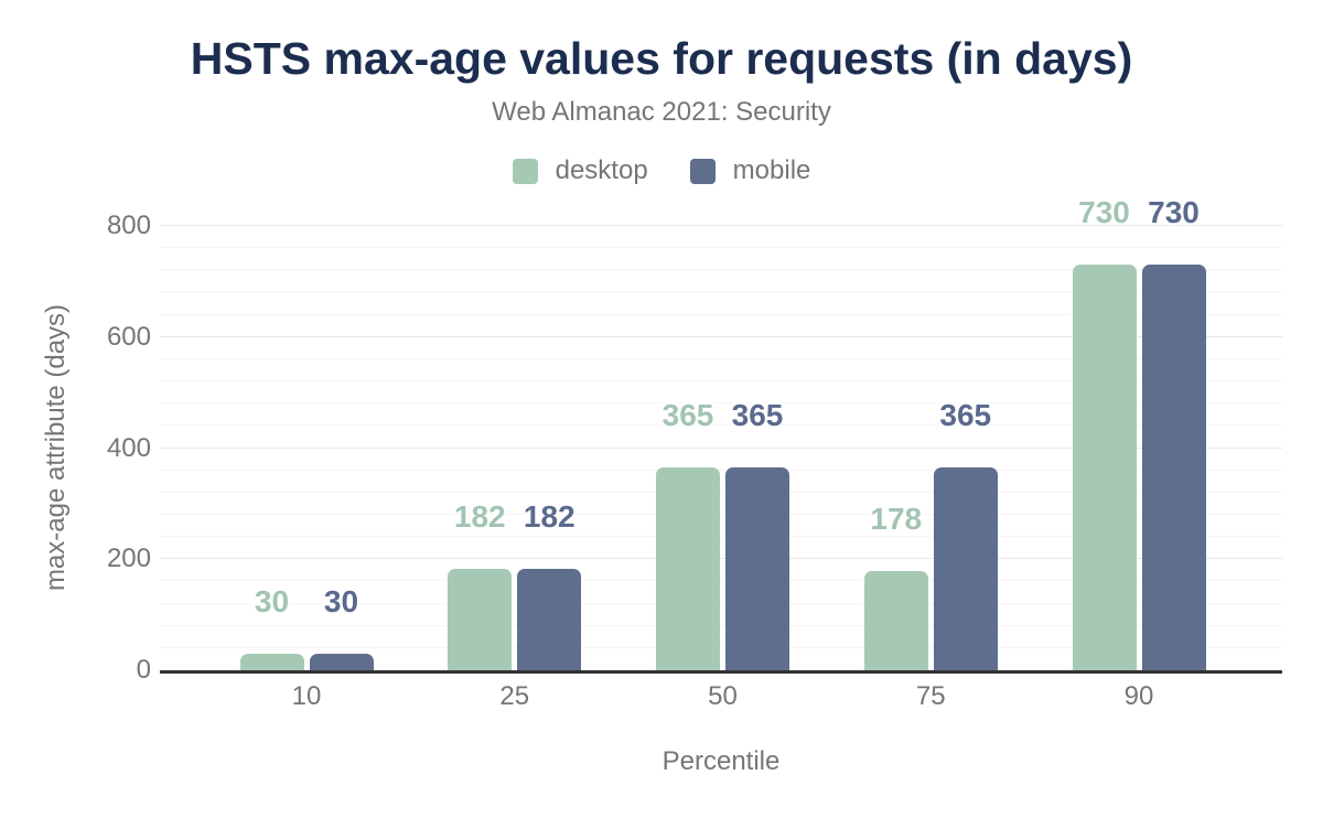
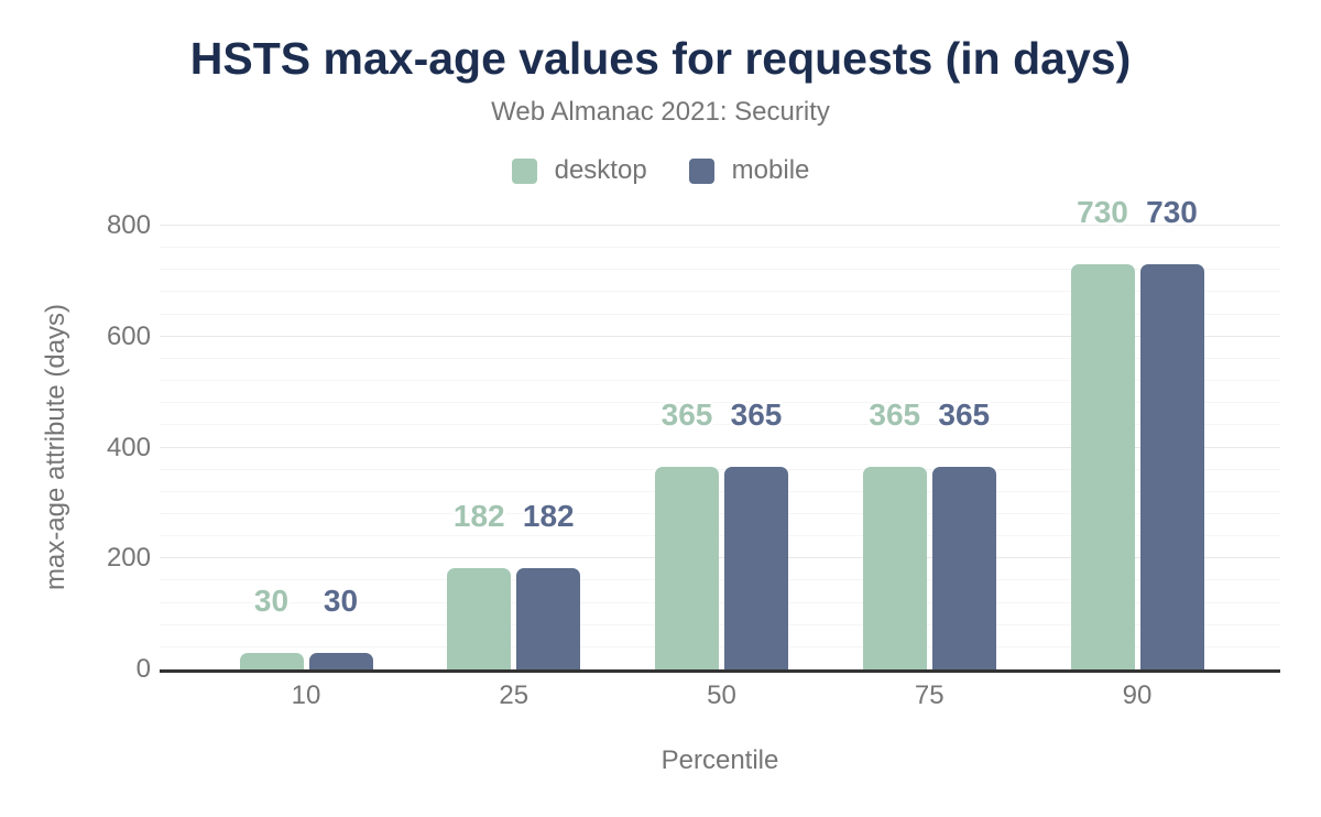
desktop/75: 178 -> 365
